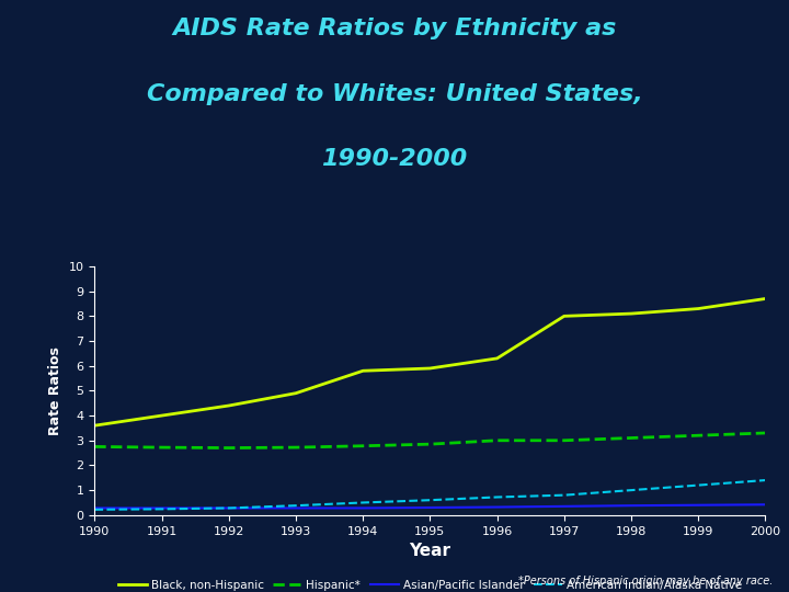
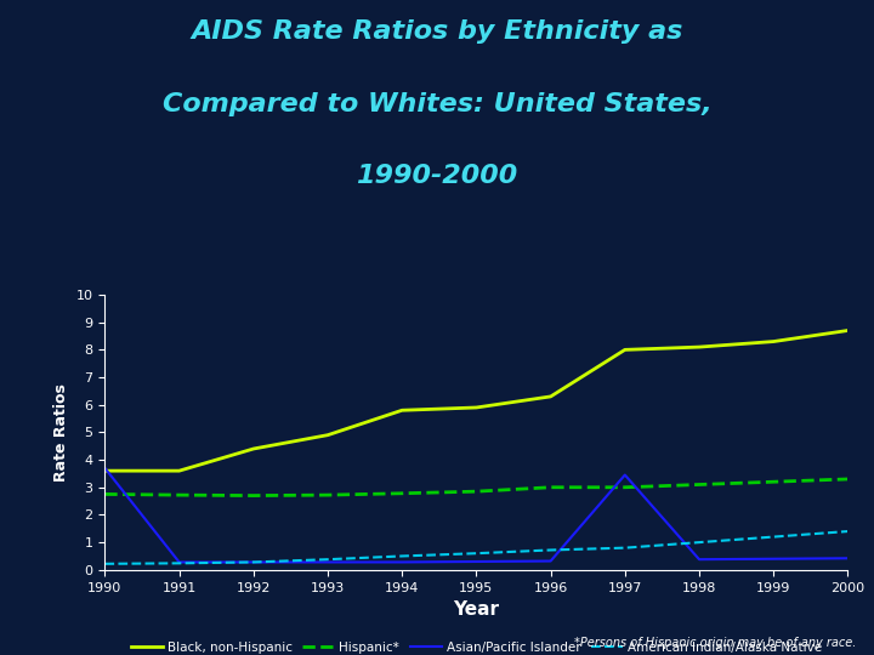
Asian/Pacific Islander/1990: 0.28 -> 3.70
Black, non-Hispanic/1991: 4.0 -> 3.6
Asian/Pacific Islander/1997: 0.35 -> 3.45
